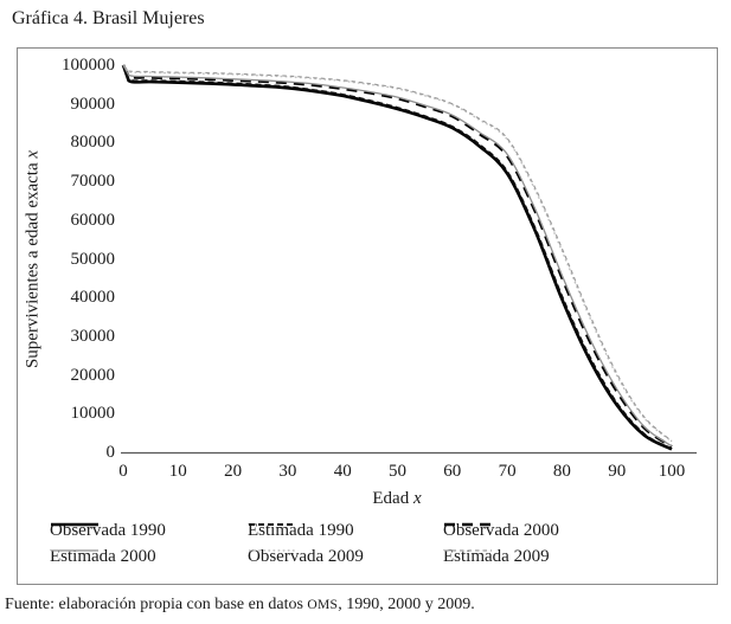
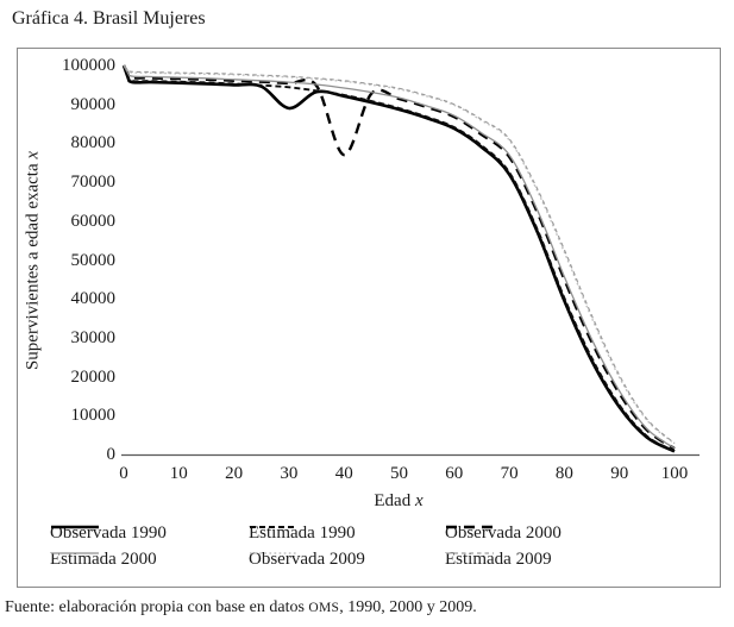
Observada 1990/30: 94000 -> 89000
Observada 2000/40: 94000 -> 77000
